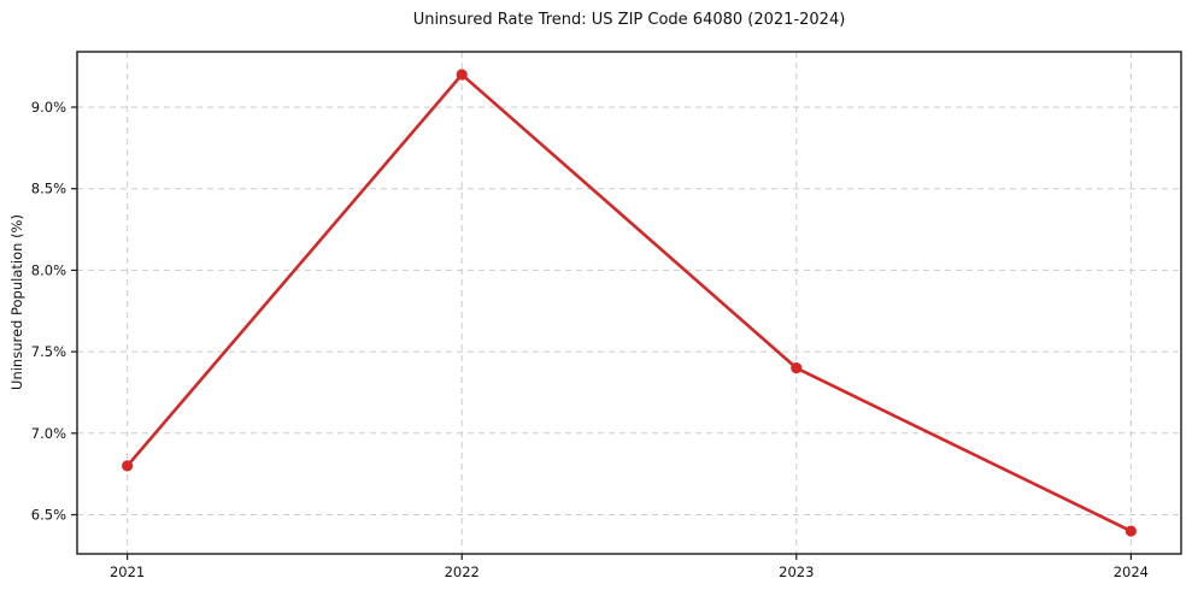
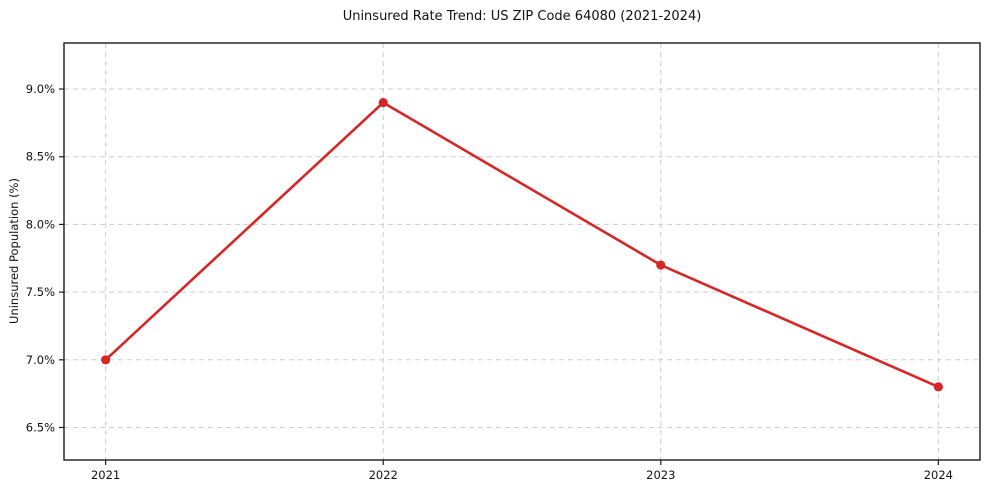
2021: 6.8% -> 7.0%
2022: 9.2% -> 8.9%
2023: 7.4% -> 7.7%
2024: 6.4% -> 6.8%
